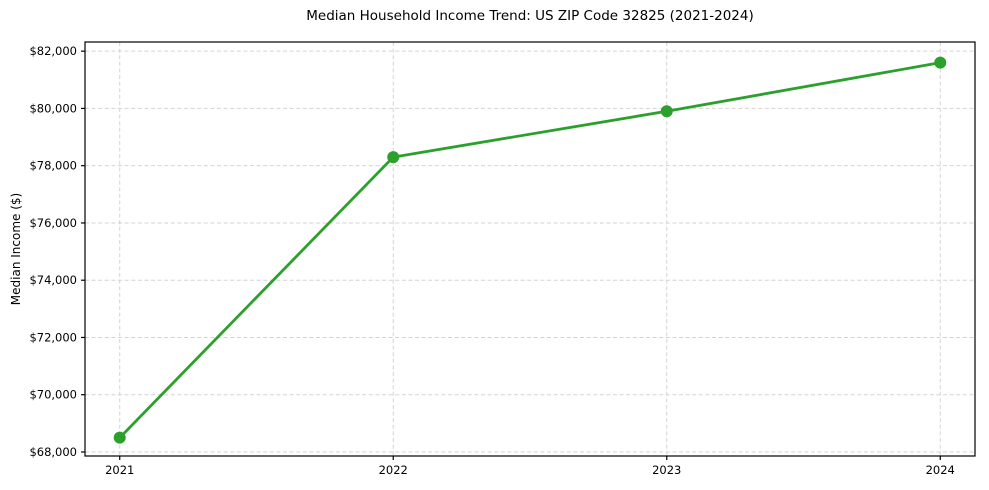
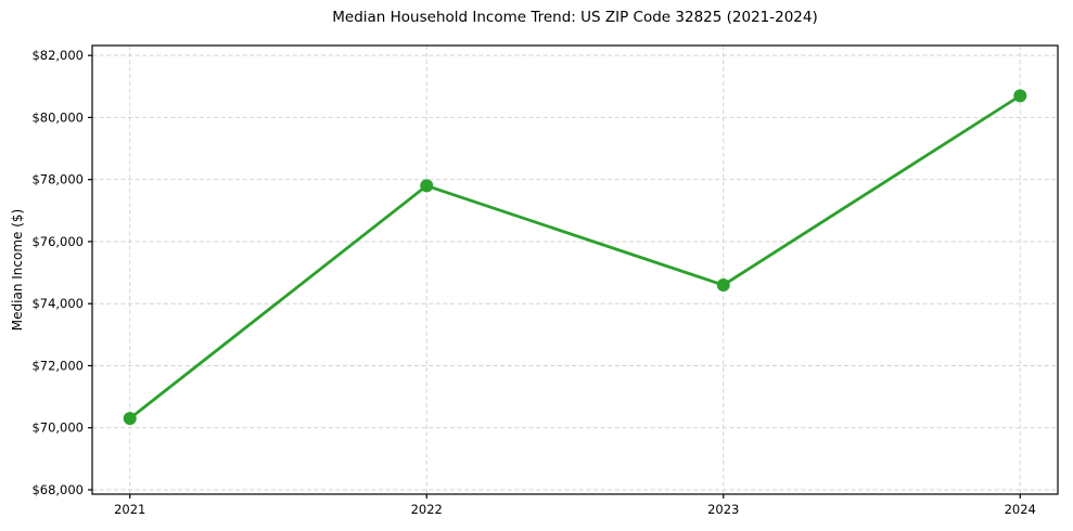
2021: $68500 -> $70300
2022: $78300 -> $77800
2023: $79900 -> $74600
2024: $81600 -> $80700
